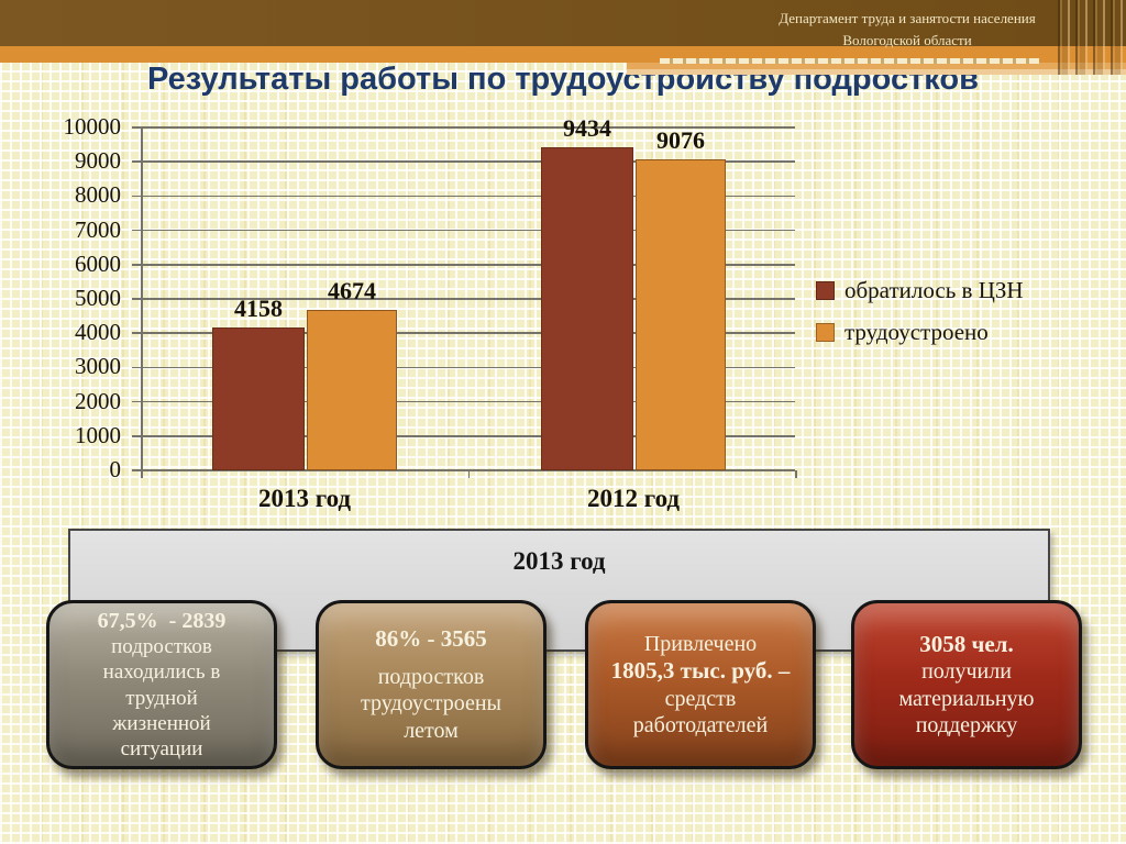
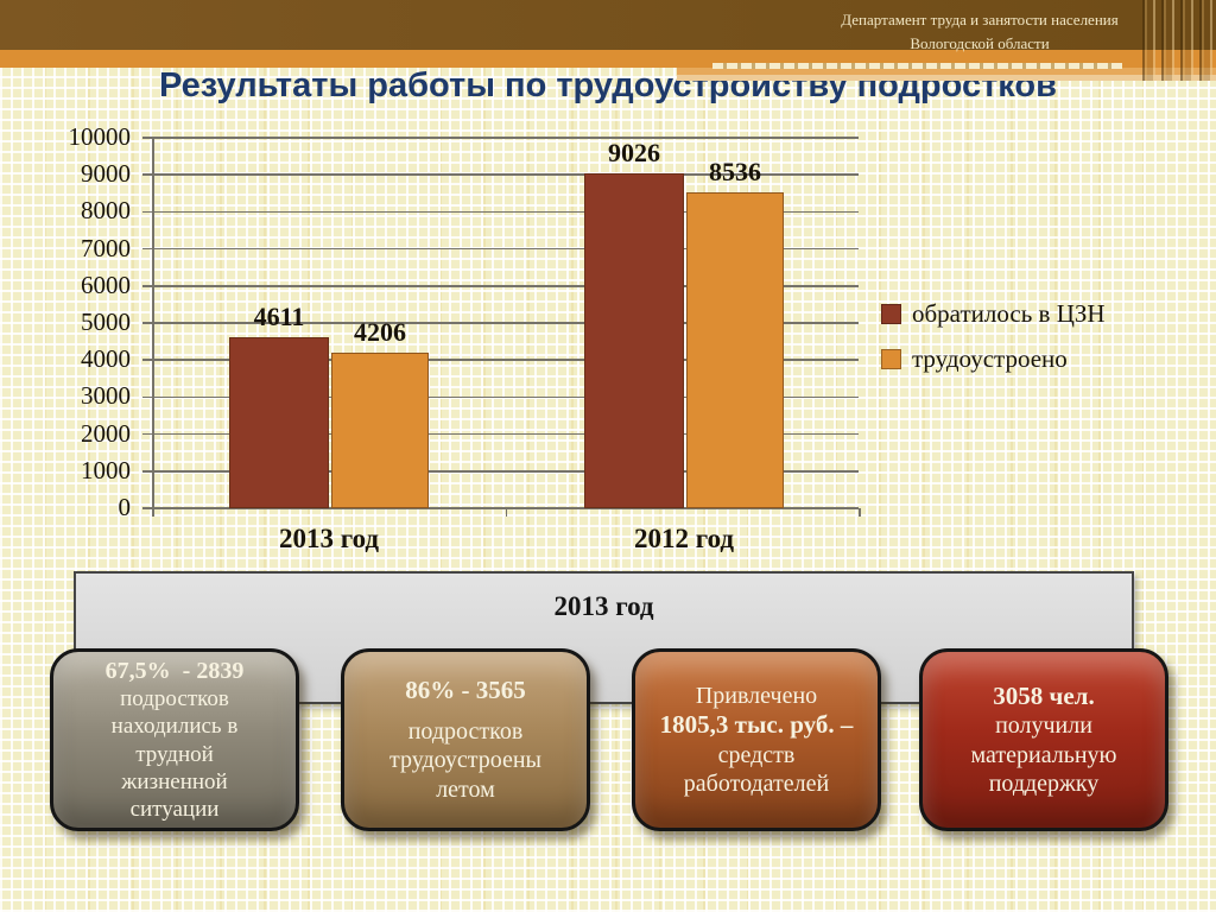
обратилось в ЦЗН/2013 год: 4158 -> 4611
трудоустроено/2013 год: 4674 -> 4206
обратилось в ЦЗН/2012 год: 9434 -> 9026
трудоустроено/2012 год: 9076 -> 8536
